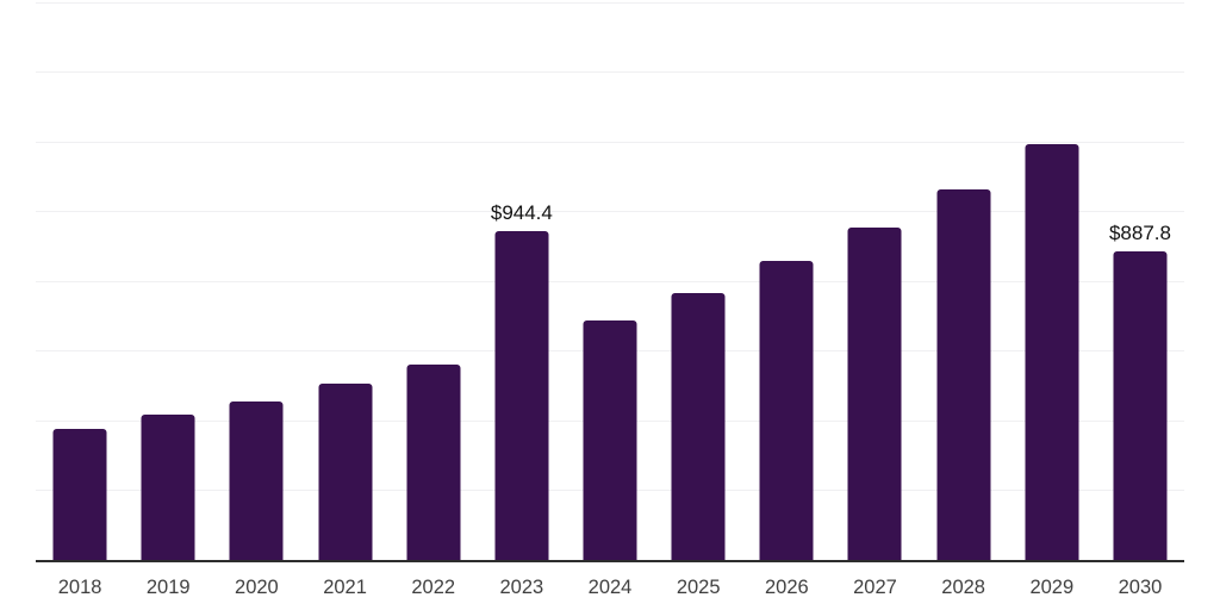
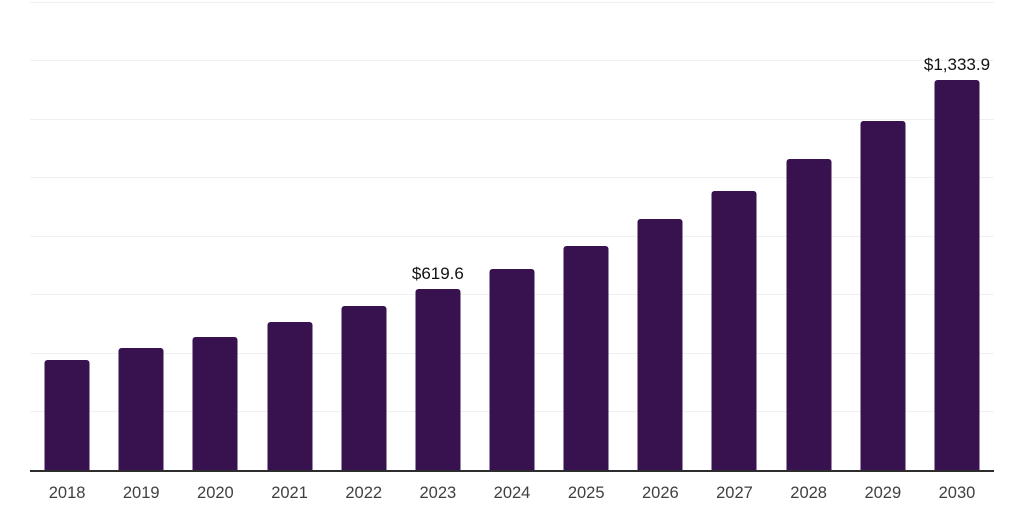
2023: $944.4 -> $619.6
2030: $887.8 -> $1,333.9
